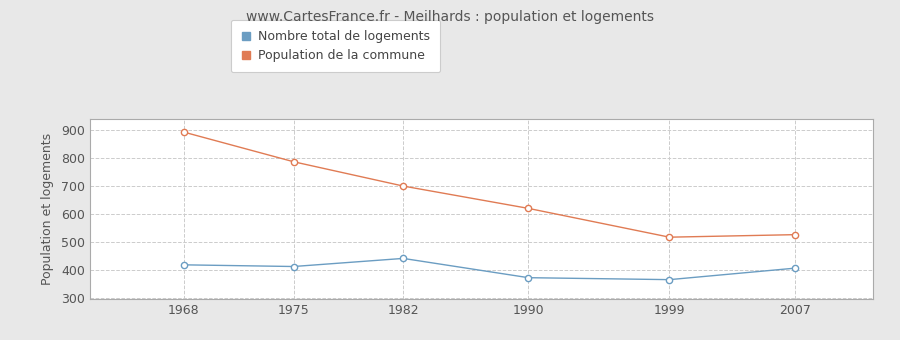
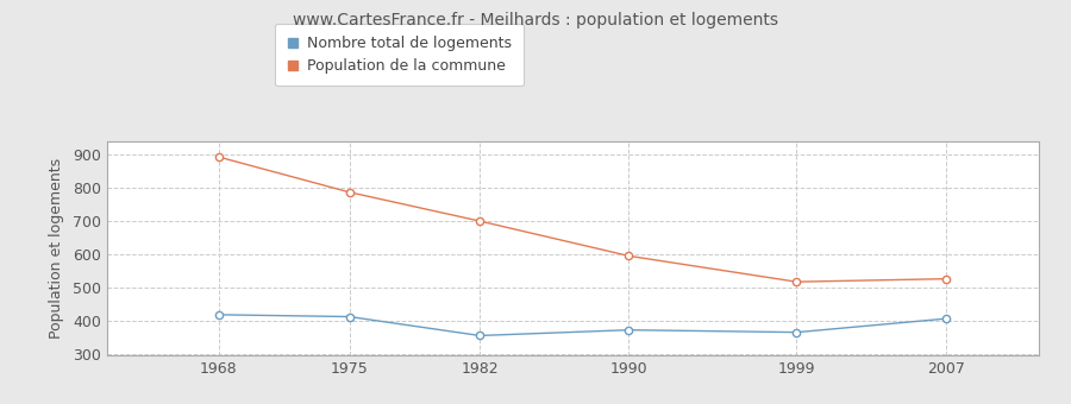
Nombre total de logements/1982: 441 -> 355
Population de la commune/1990: 620 -> 595
